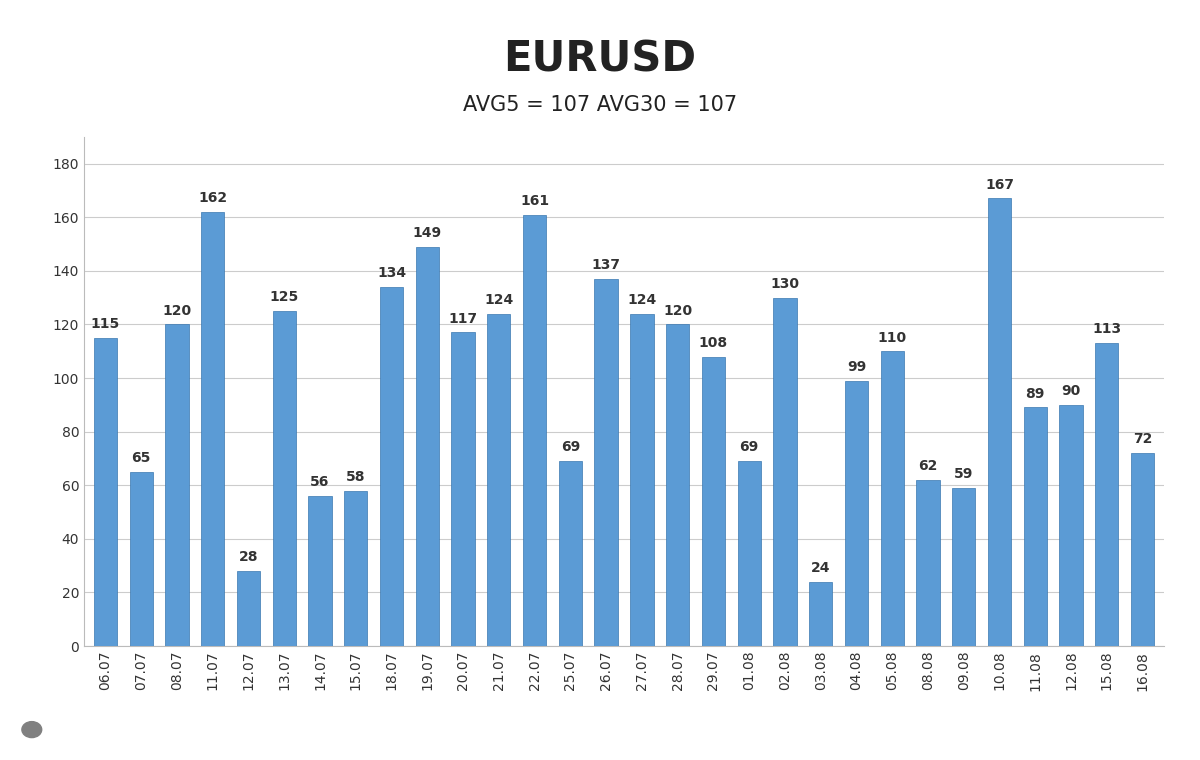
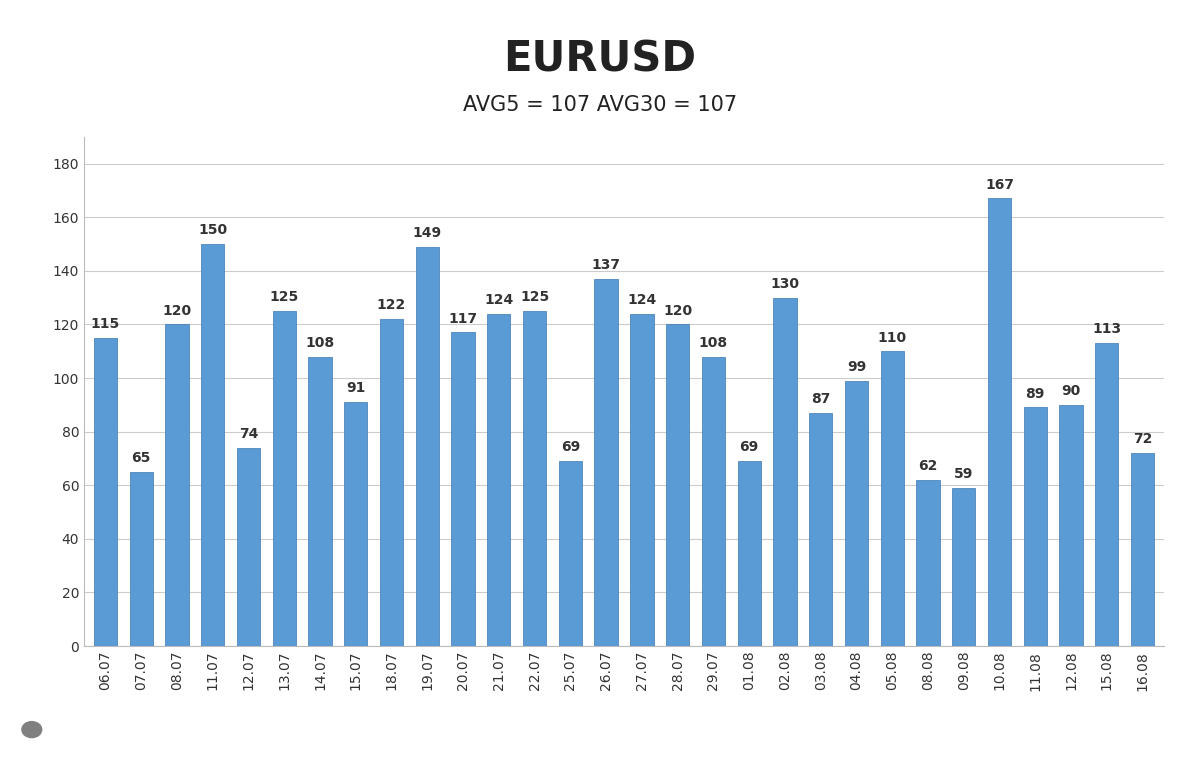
11.07: 162 -> 150
12.07: 28 -> 74
14.07: 56 -> 108
15.07: 58 -> 91
18.07: 134 -> 122
22.07: 161 -> 125
03.08: 24 -> 87
